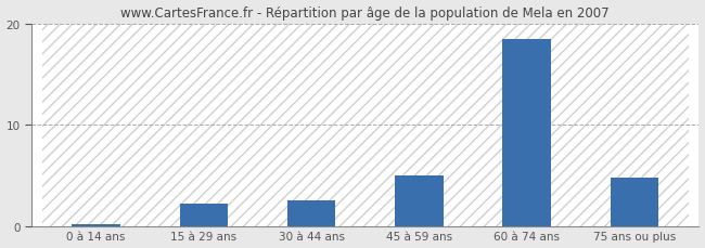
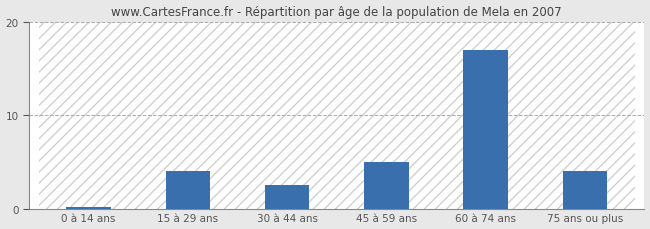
15 à 29 ans: 2.2 -> 4.0
60 à 74 ans: 18.4 -> 17.0
75 ans ou plus: 4.8 -> 4.0
